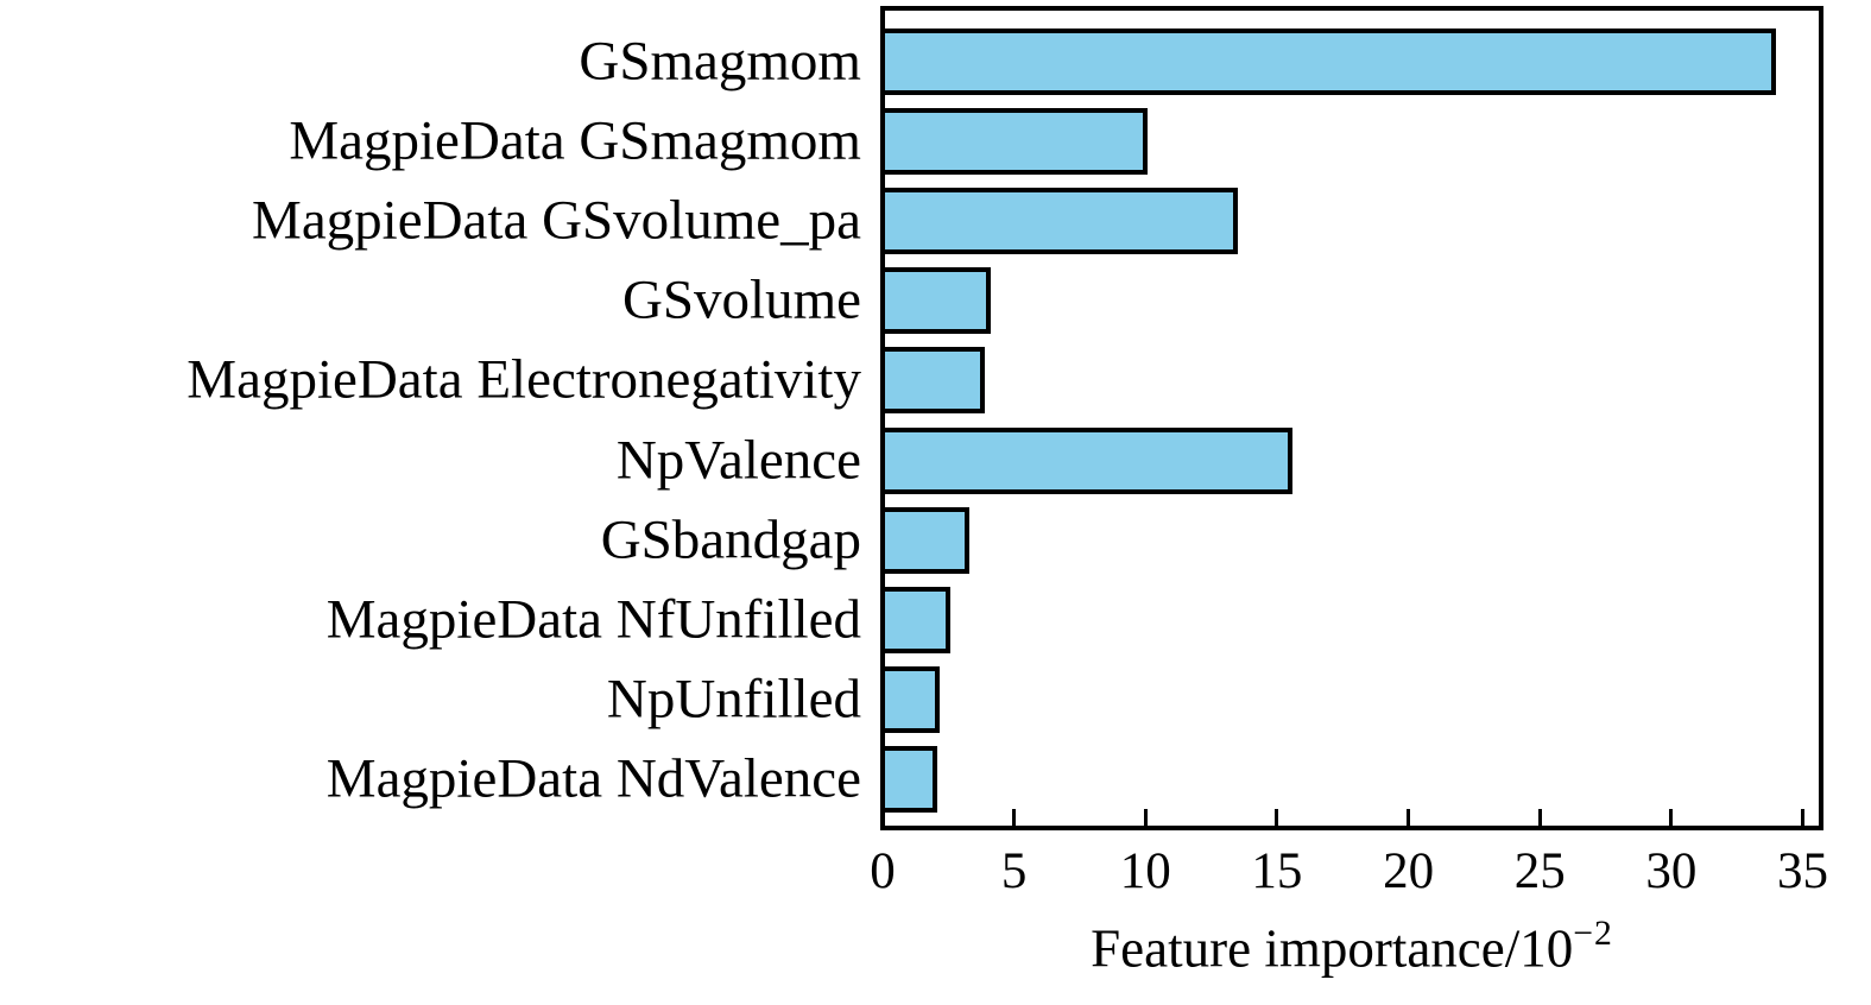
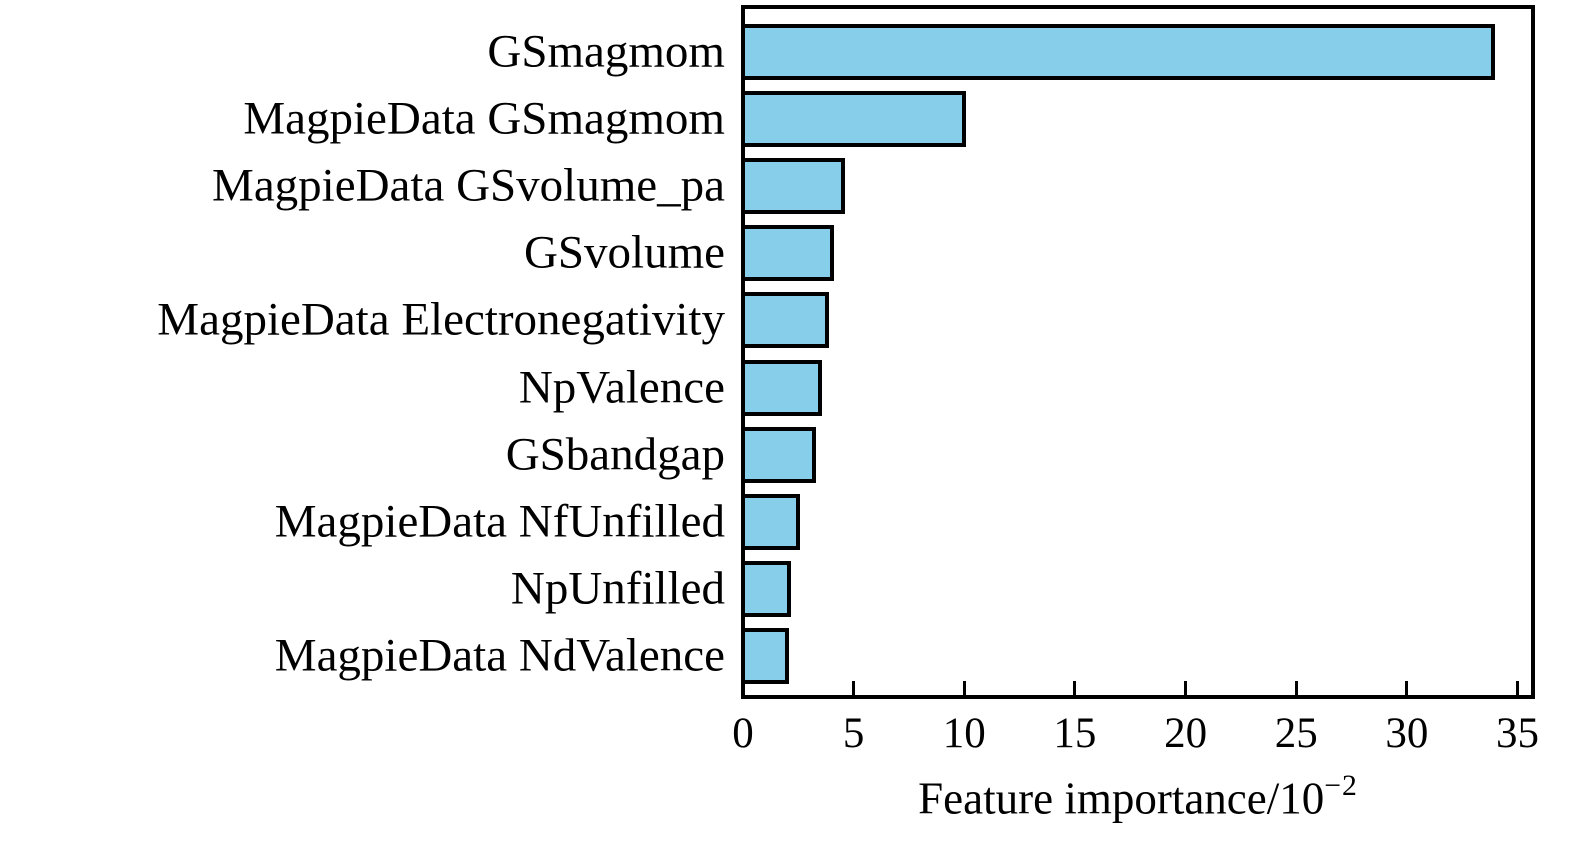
MagpieData GSvolume_pa: 13.4 -> 4.5
NpValence: 15.5 -> 3.5
